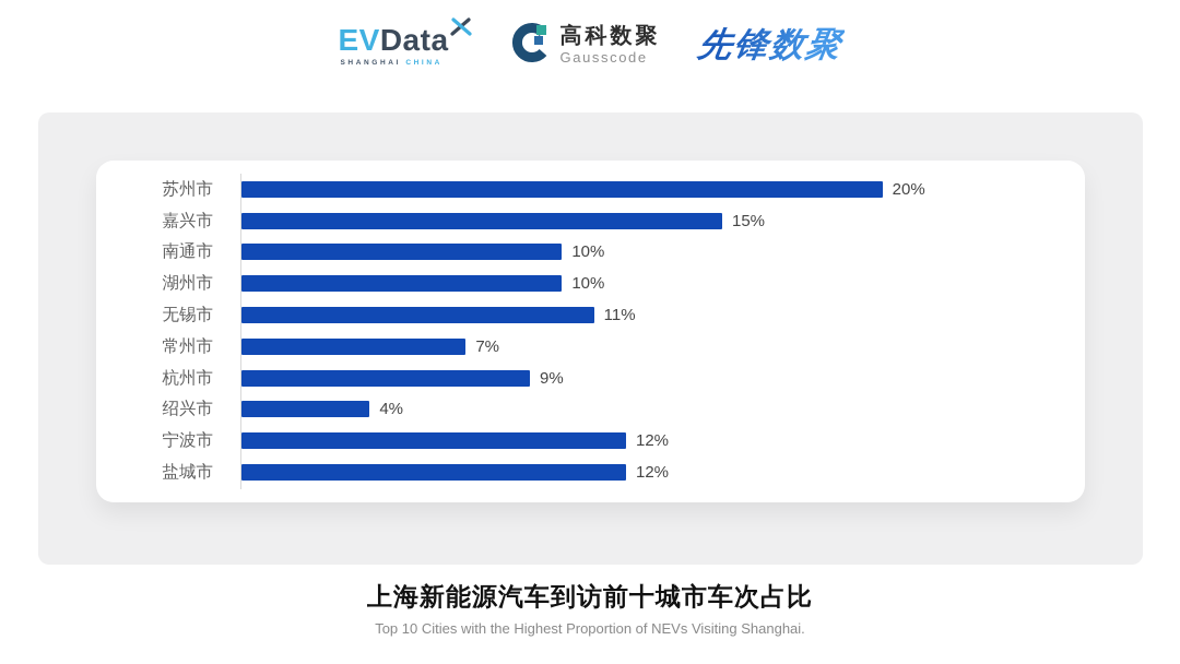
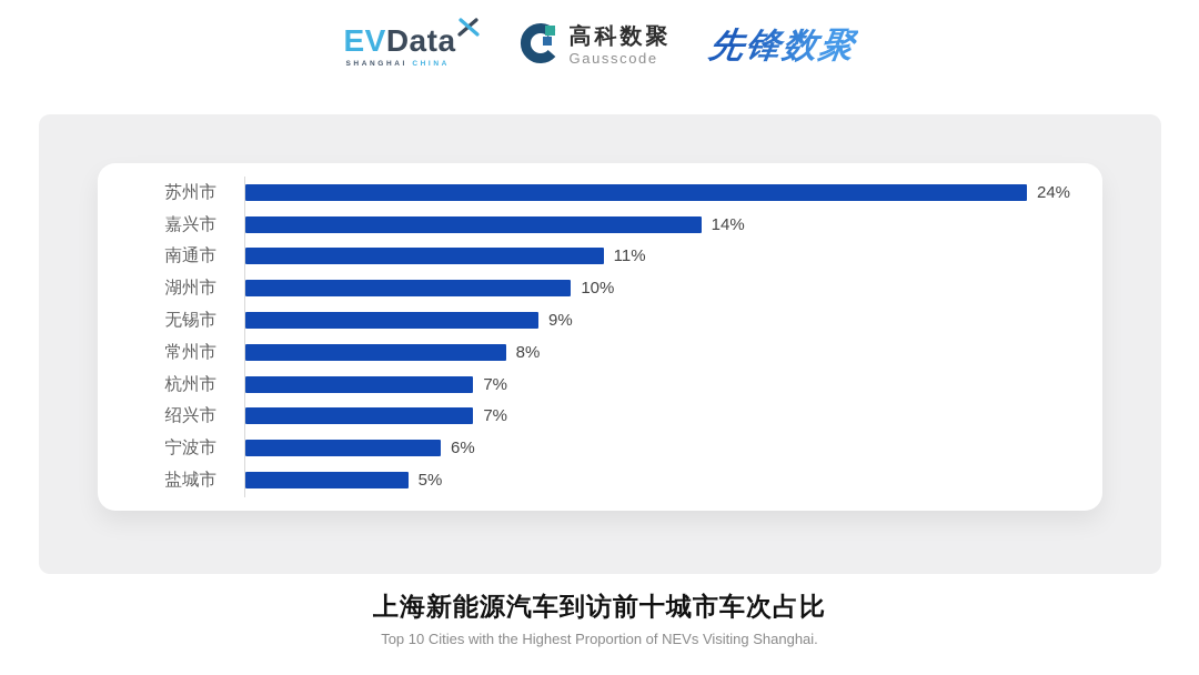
苏州市: 20% -> 24%
嘉兴市: 15% -> 14%
南通市: 10% -> 11%
无锡市: 11% -> 9%
常州市: 7% -> 8%
杭州市: 9% -> 7%
绍兴市: 4% -> 7%
宁波市: 12% -> 6%
盐城市: 12% -> 5%
